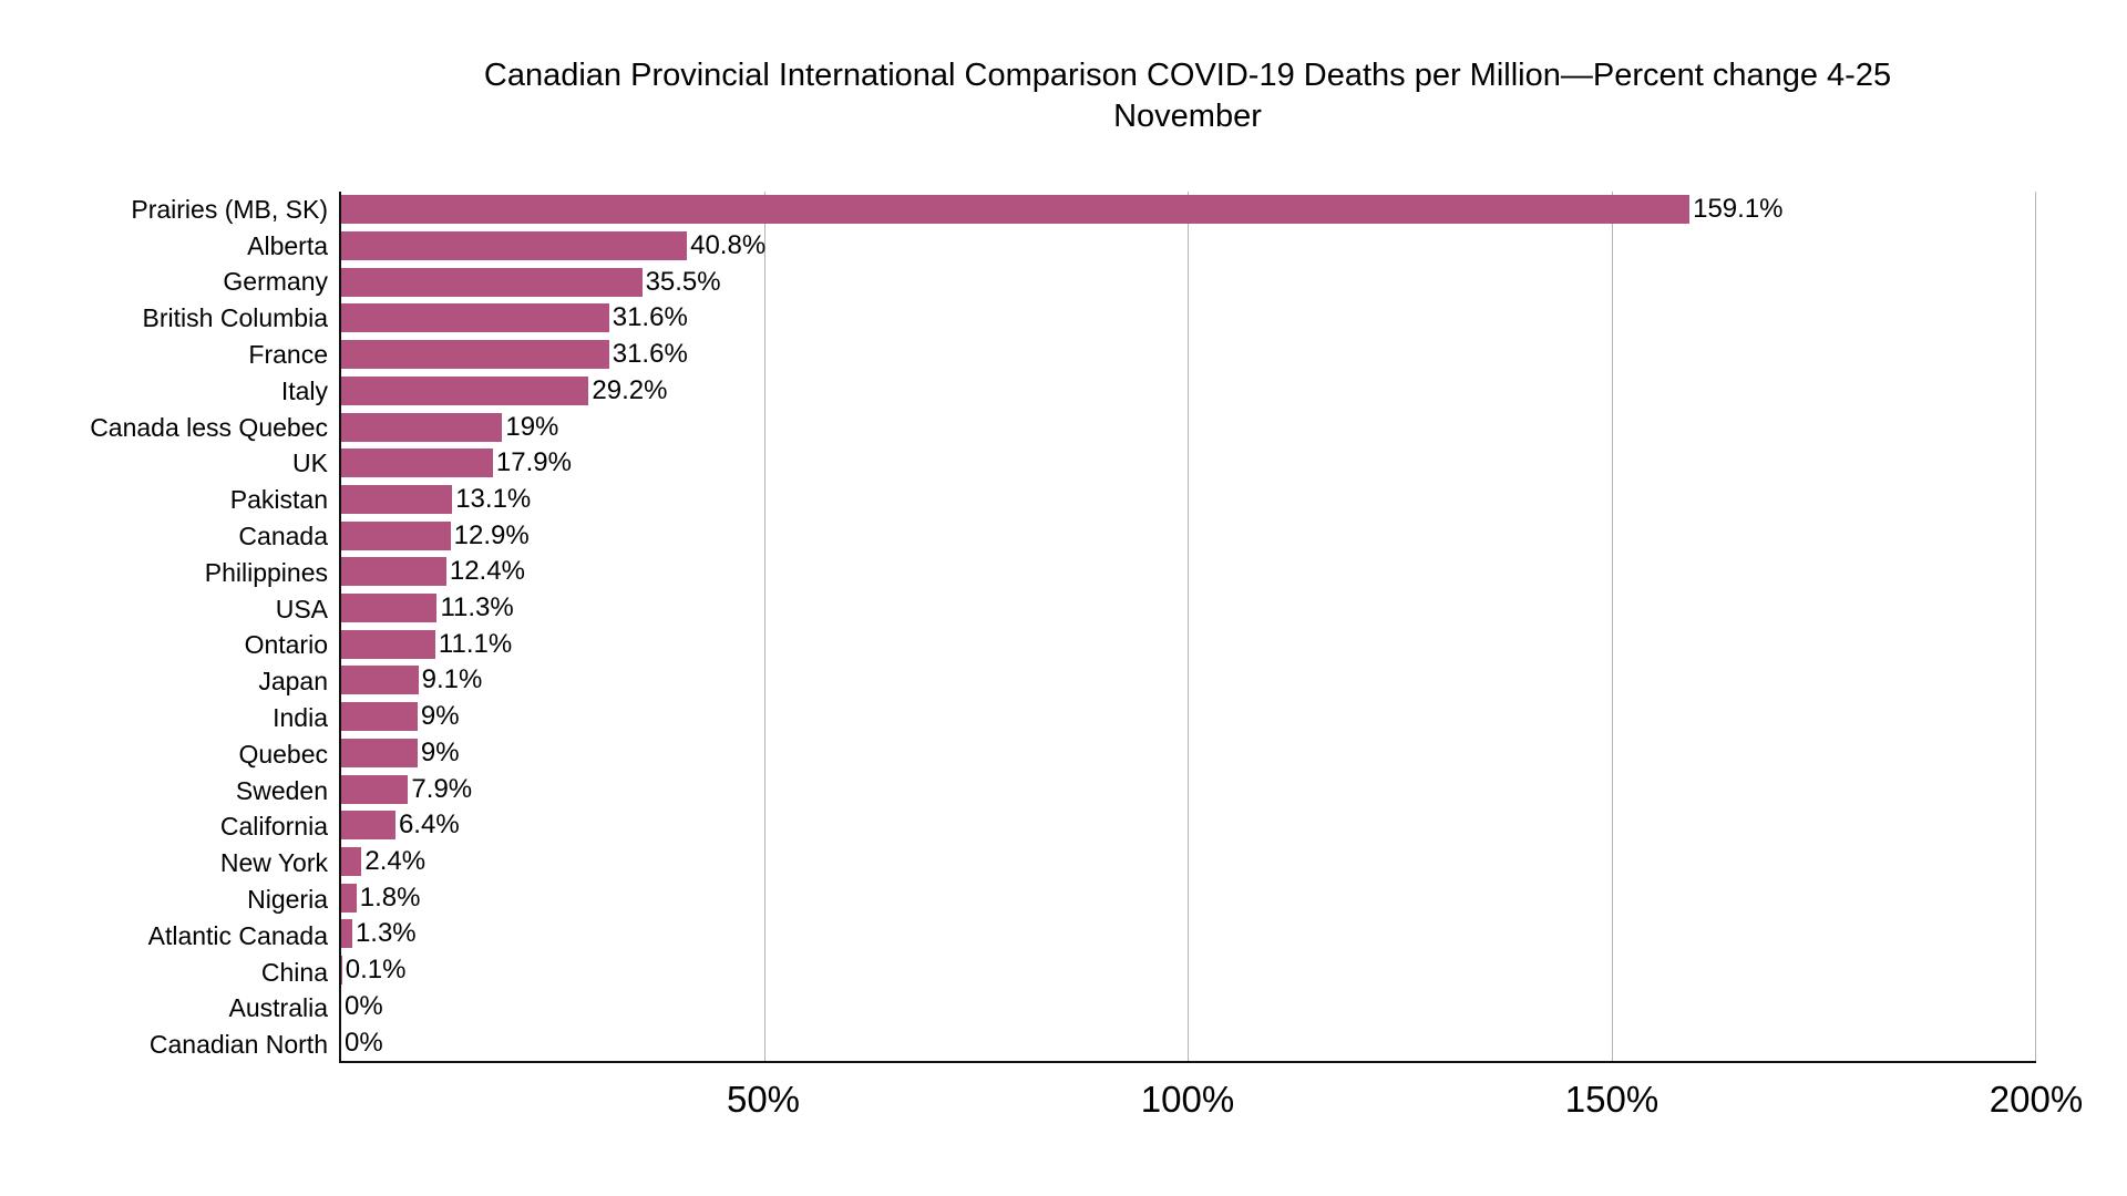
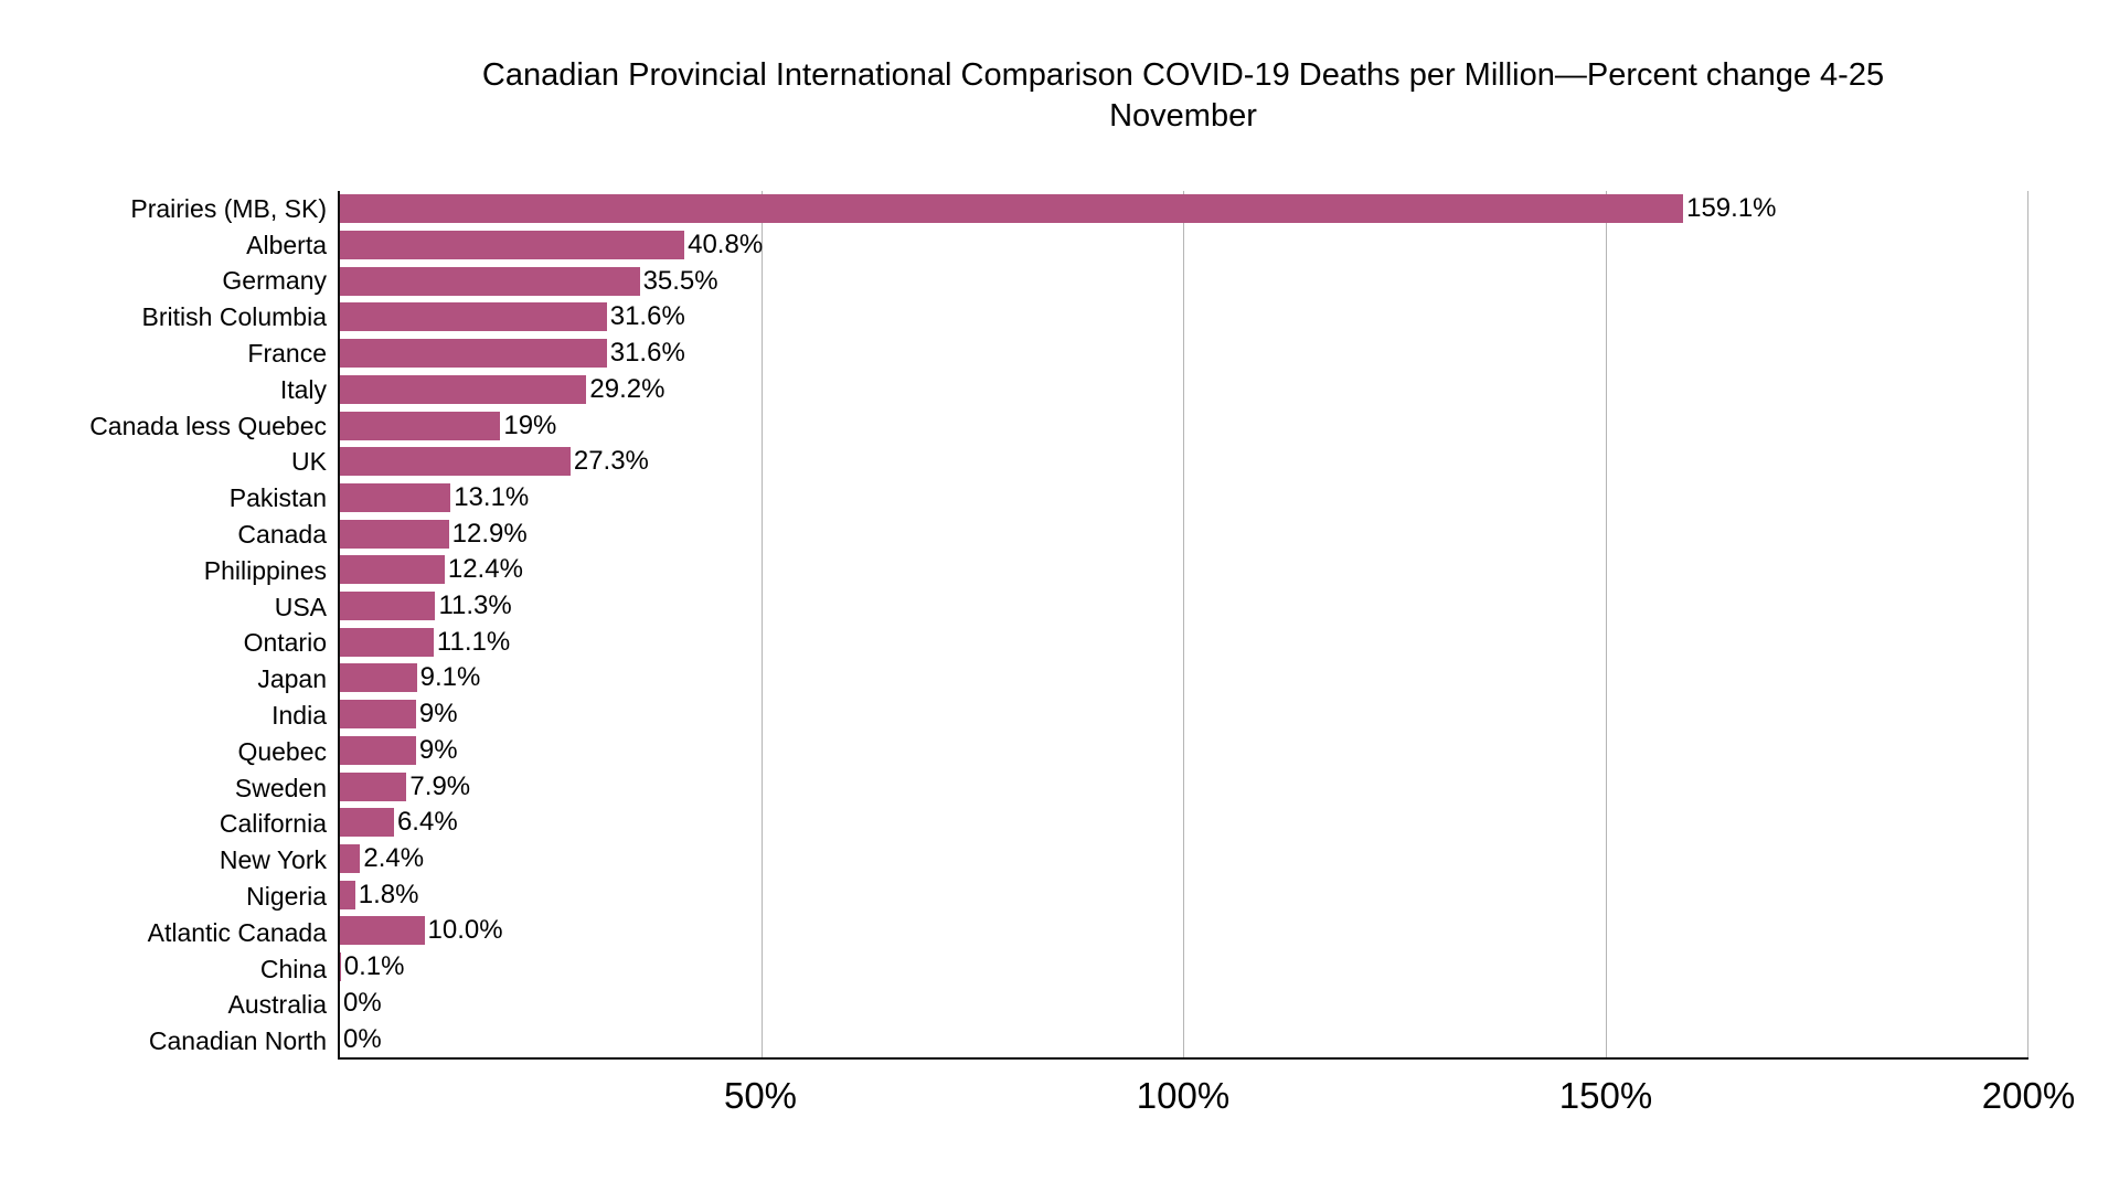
UK: 17.9% -> 27.3%
Atlantic Canada: 1.3% -> 10.0%
